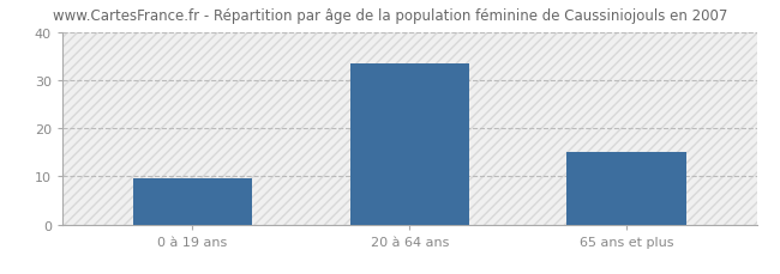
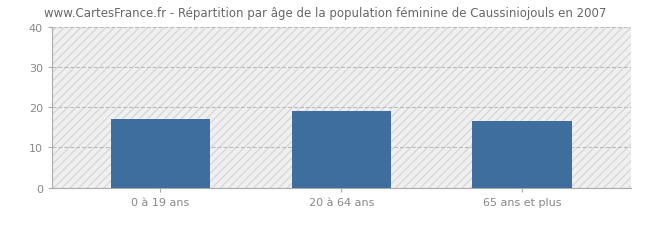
0 à 19 ans: 9.5 -> 17.0
20 à 64 ans: 33.5 -> 19.0
65 ans et plus: 15.0 -> 16.5
